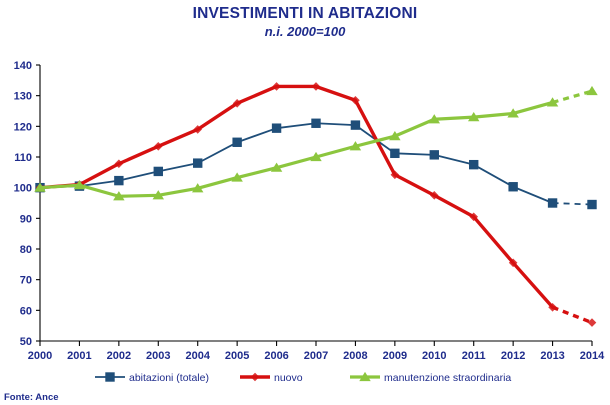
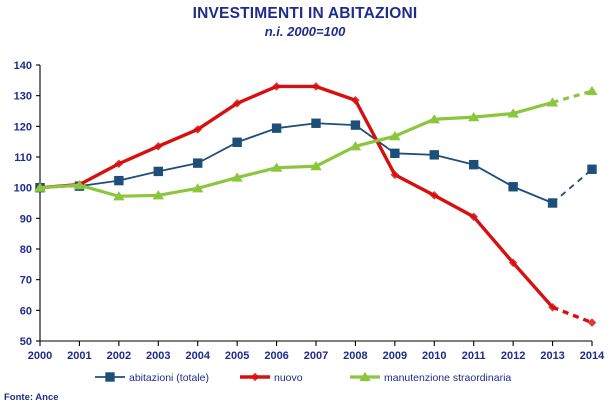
manutenzione straordinaria/2007: 110 -> 107
abitazioni (totale)/2014: 94 -> 106
